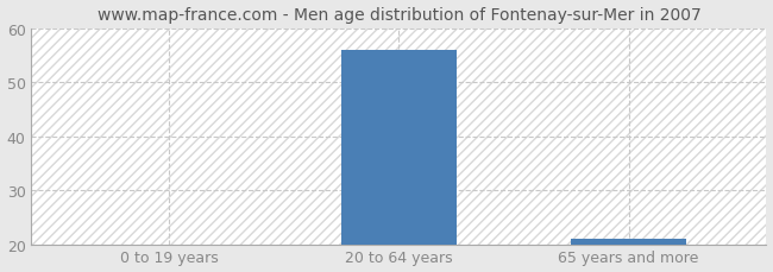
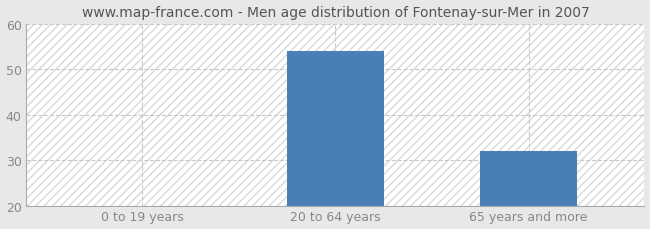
20 to 64 years: 56 -> 54
65 years and more: 21 -> 32
